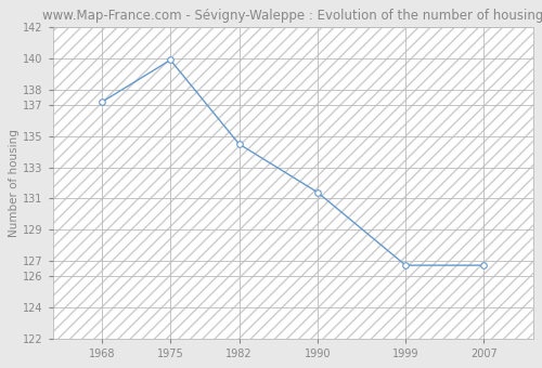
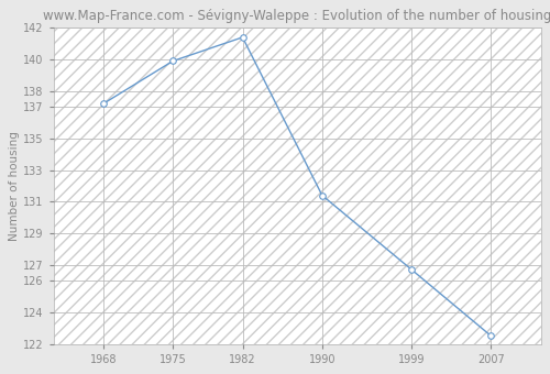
1982: 134.5 -> 141.4
2007: 126.7 -> 122.5
